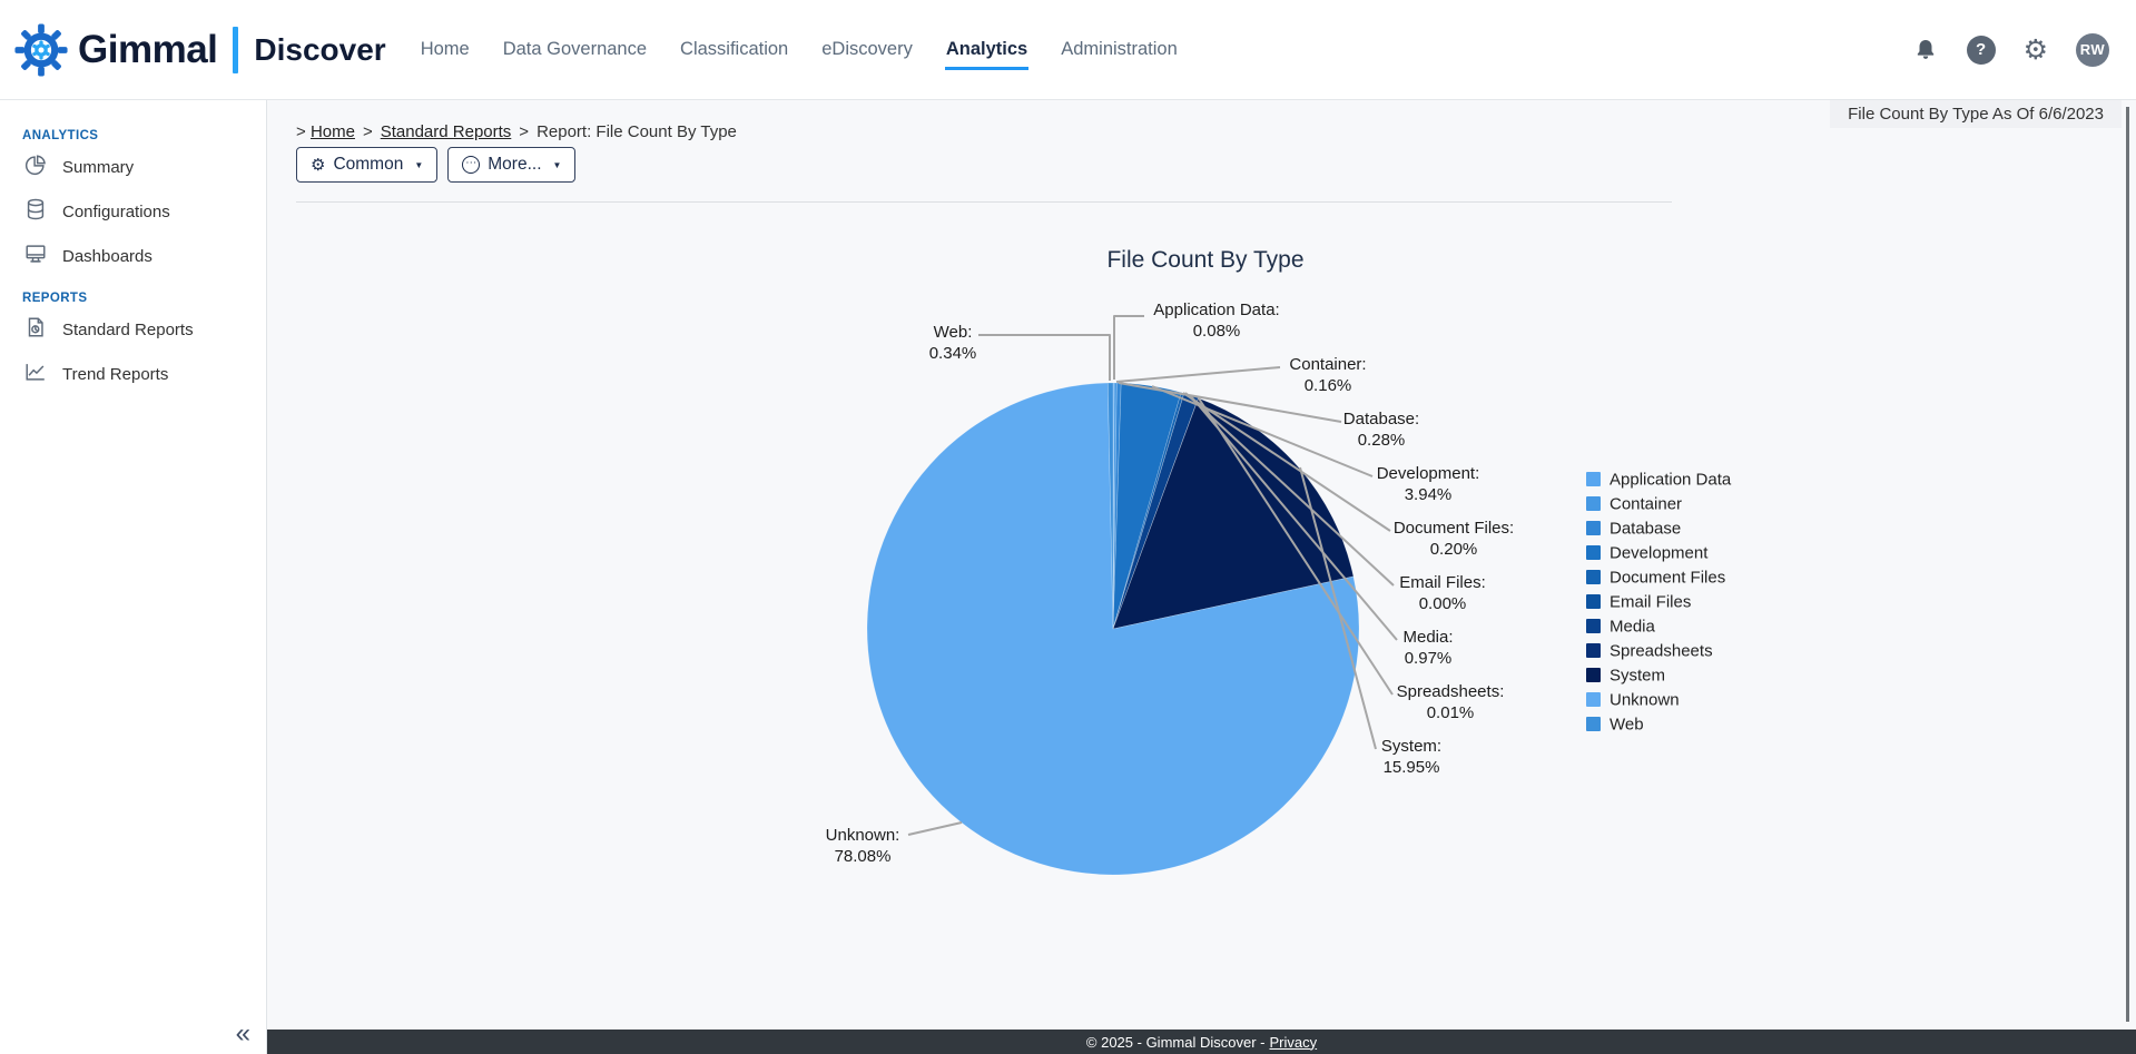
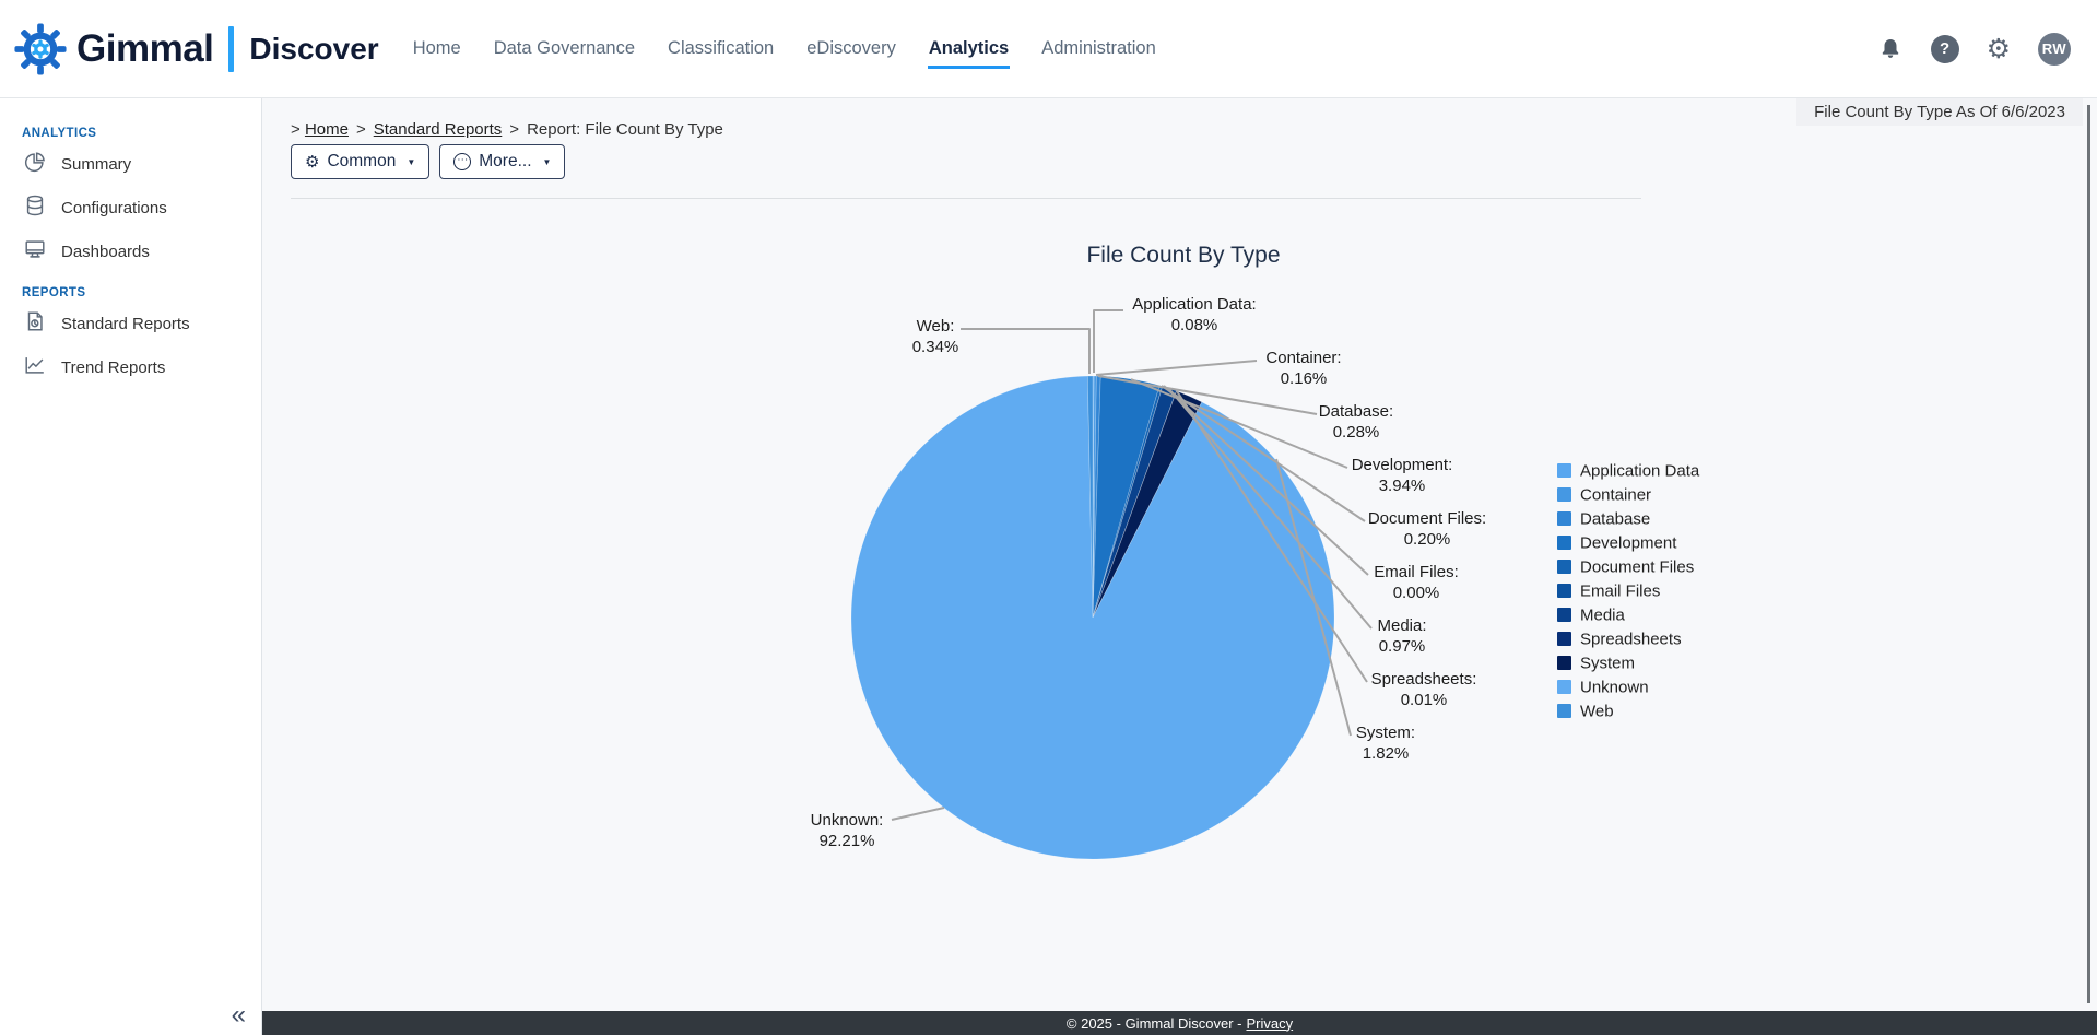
System: 15.95% -> 1.82%
Unknown: 78.08% -> 92.21%
